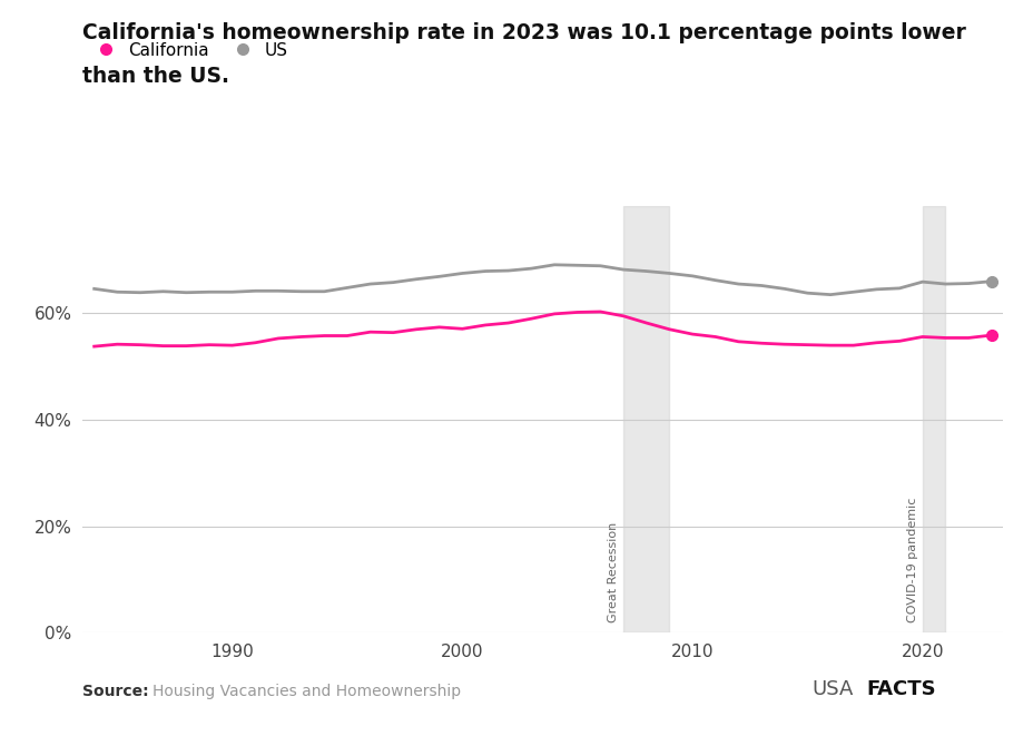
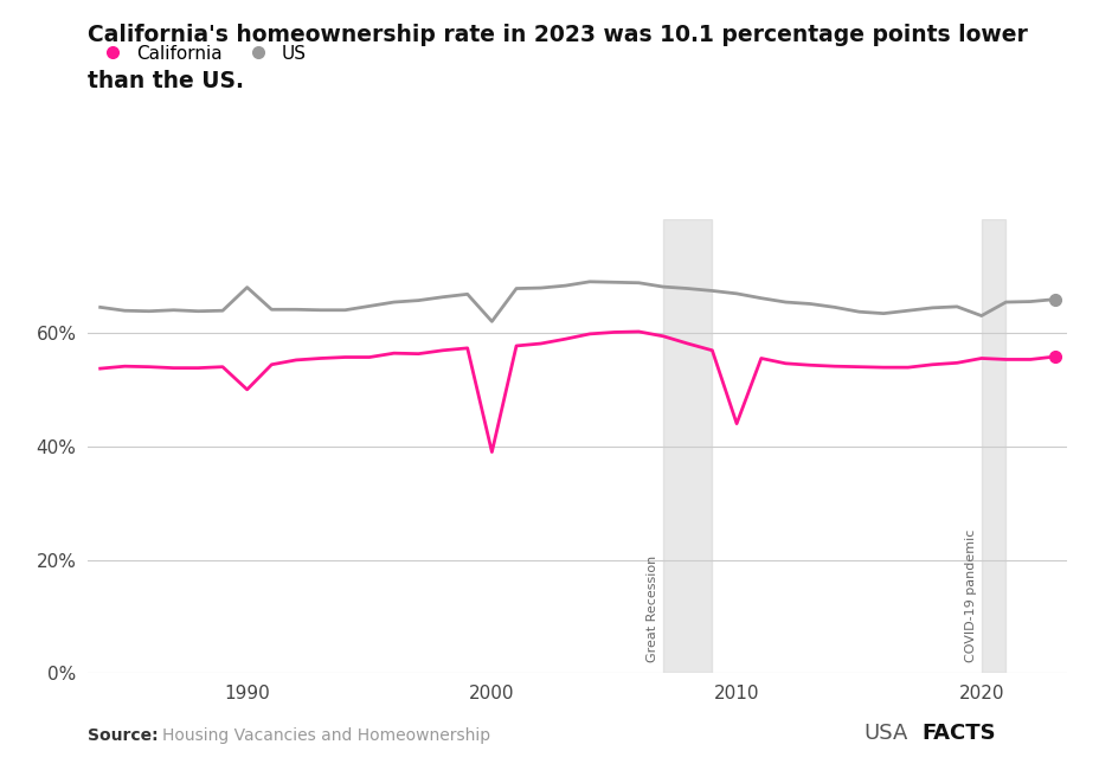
California/1990: 53.9% -> 50.0%
US/1990: 63.9% -> 68.0%
California/2000: 57.0% -> 39.0%
US/2000: 67.4% -> 62.0%
California/2010: 56.0% -> 44.0%
US/2020: 65.8% -> 63.0%
